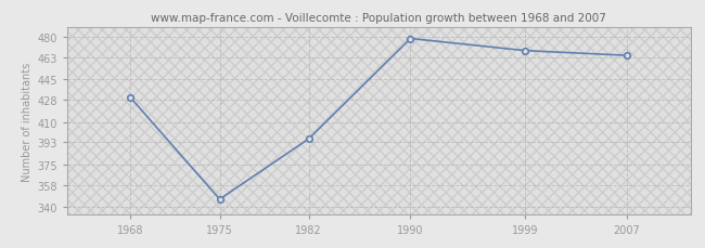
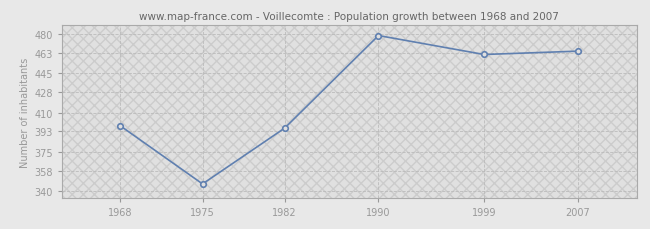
1968: 430 -> 398
1999: 469 -> 462
